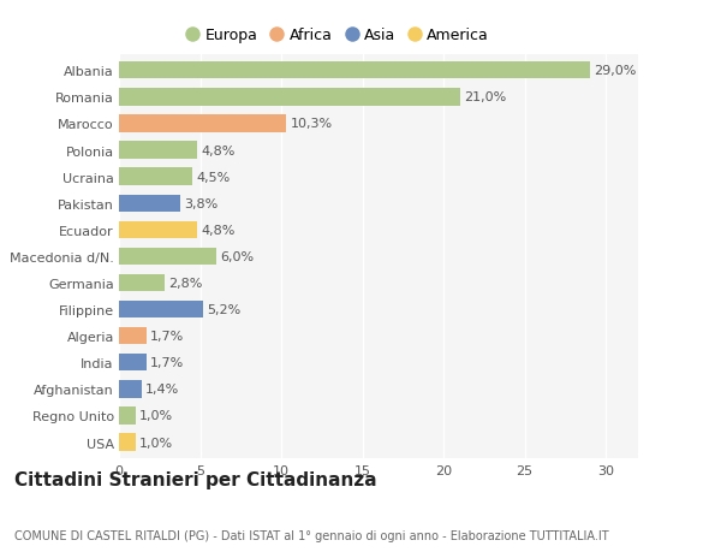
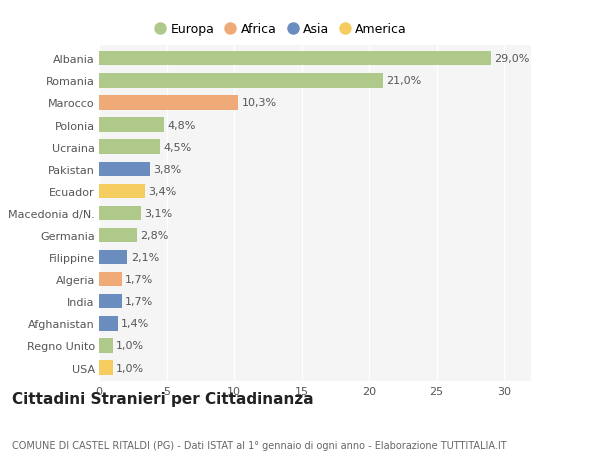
Ecuador: 4,8% -> 3,4%
Macedonia d/N.: 6,0% -> 3,1%
Filippine: 5,2% -> 2,1%
